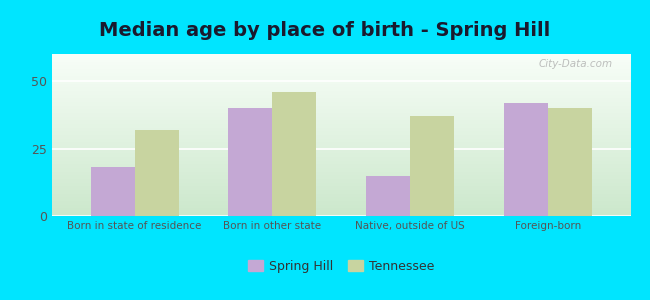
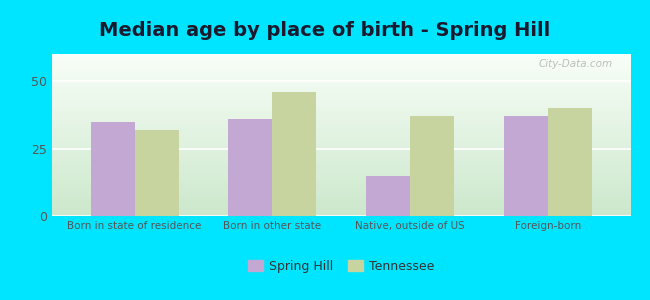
Spring Hill/Born in state of residence: 18 -> 35
Spring Hill/Born in other state: 40 -> 36
Spring Hill/Foreign-born: 42 -> 37
